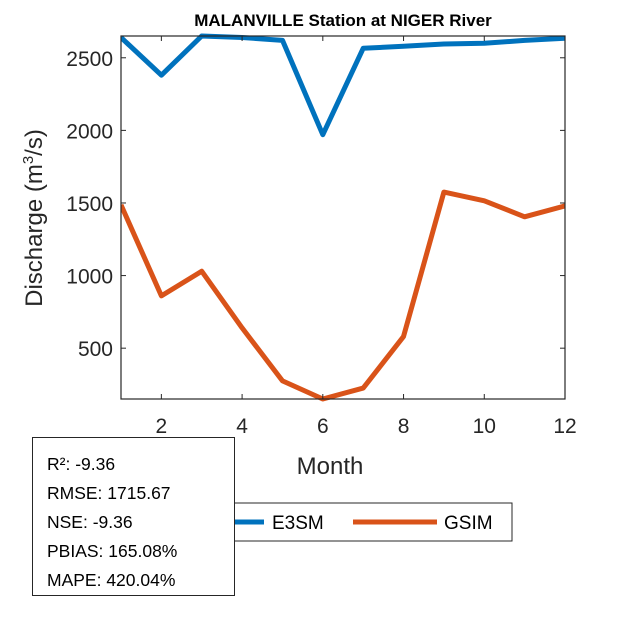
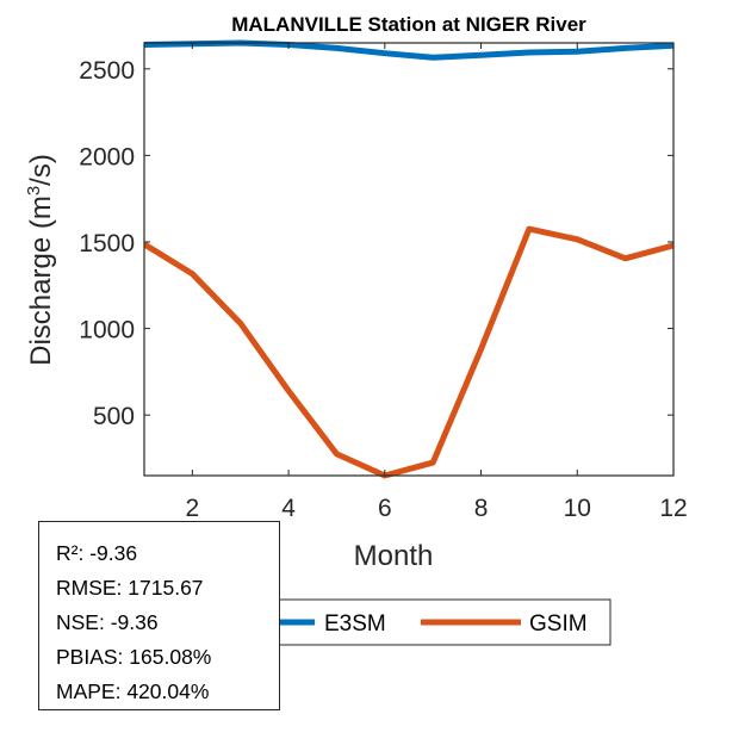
E3SM/2: 2380 -> 2640
GSIM/2: 860 -> 1320
E3SM/6: 1970 -> 2590
GSIM/8: 580 -> 880
